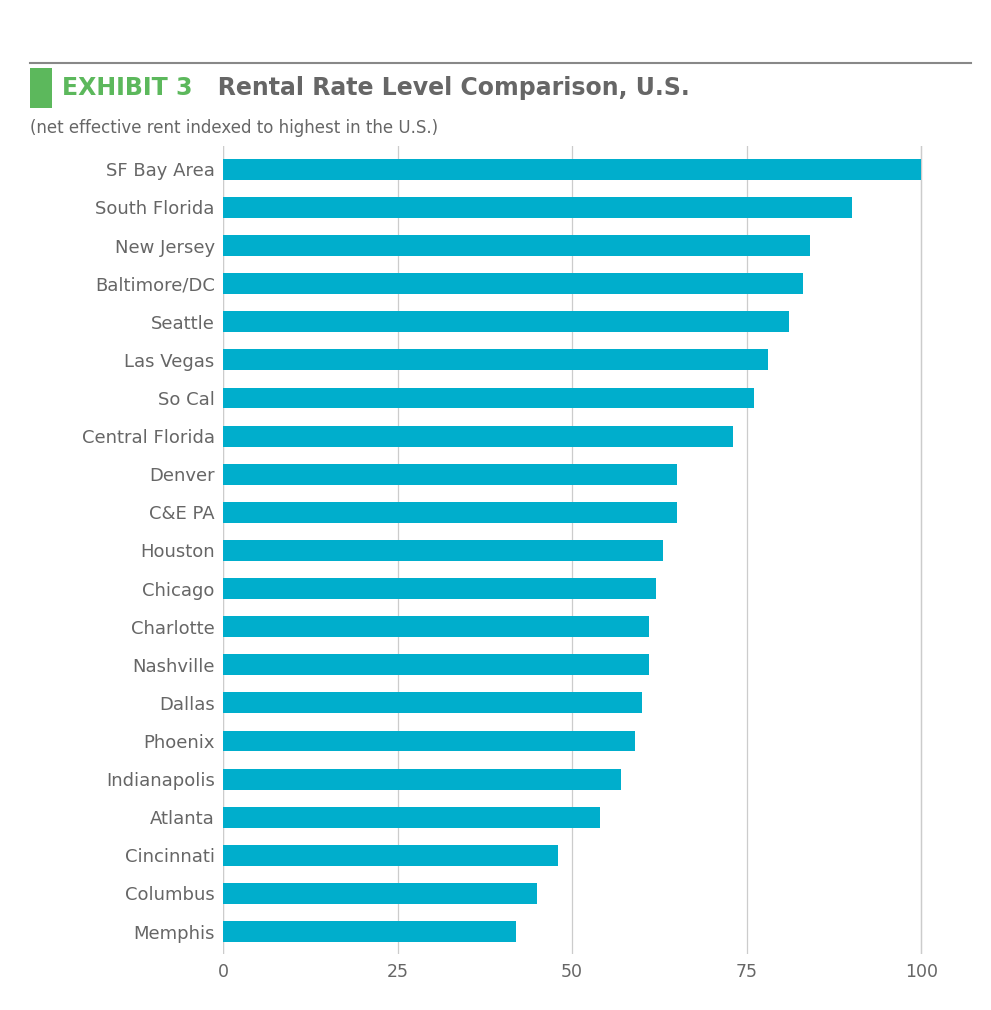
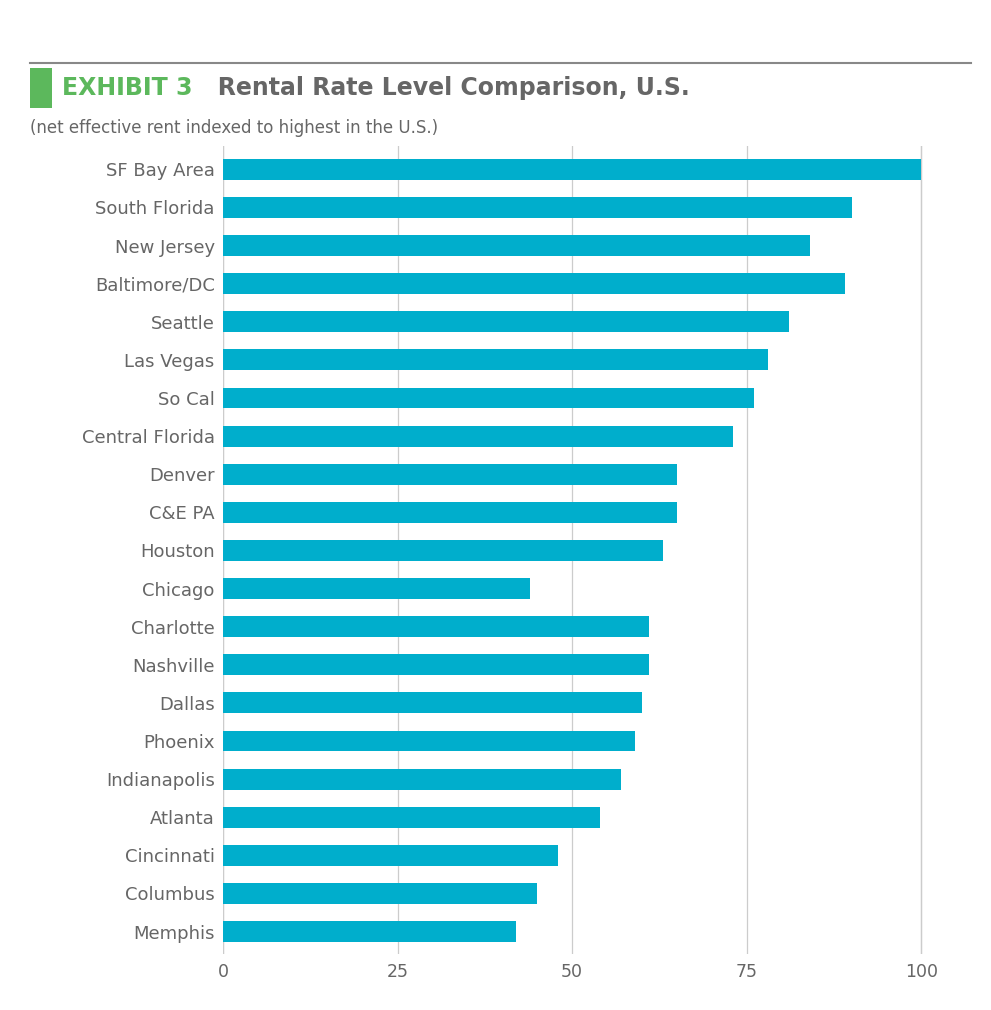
Baltimore/DC: 83 -> 89
Chicago: 62 -> 44
